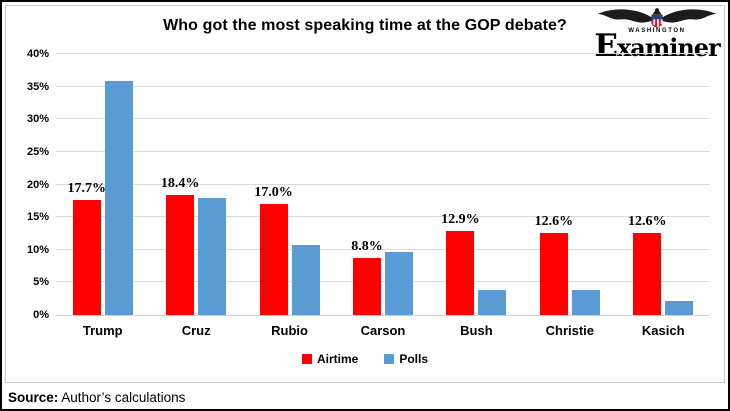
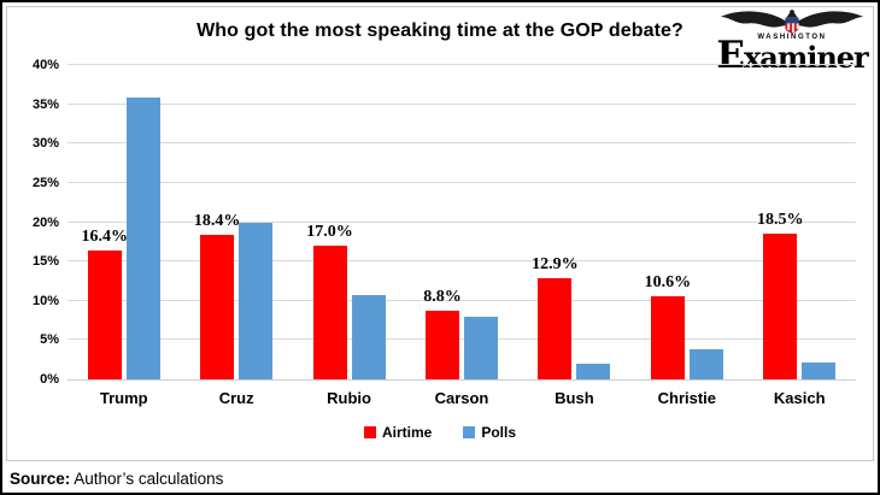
Airtime/Trump: 17.7% -> 16.4%
Polls/Cruz: 18% -> 20%
Polls/Carson: 10% -> 8%
Polls/Bush: 4% -> 2%
Airtime/Christie: 12.6% -> 10.6%
Airtime/Kasich: 12.6% -> 18.5%
